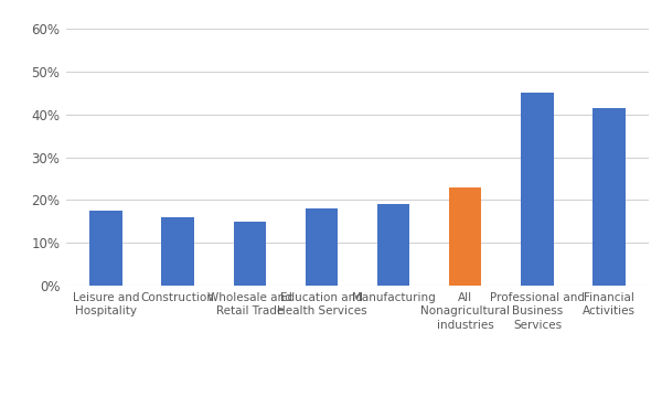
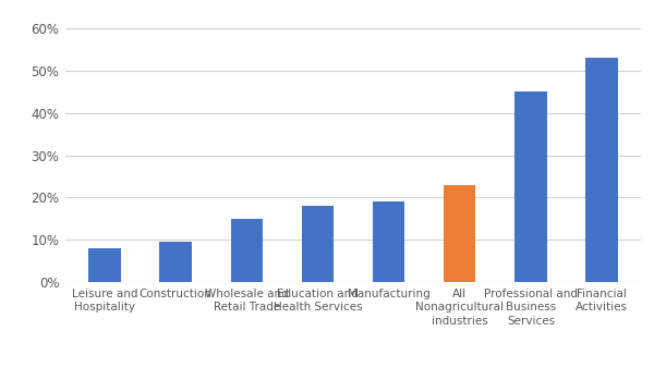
Leisure and Hospitality: 17.5% -> 8.0%
Construction: 16.0% -> 9.5%
Financial Activities: 41.5% -> 53.0%
